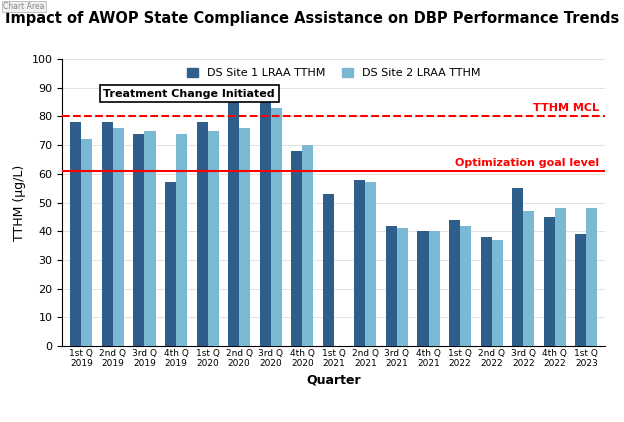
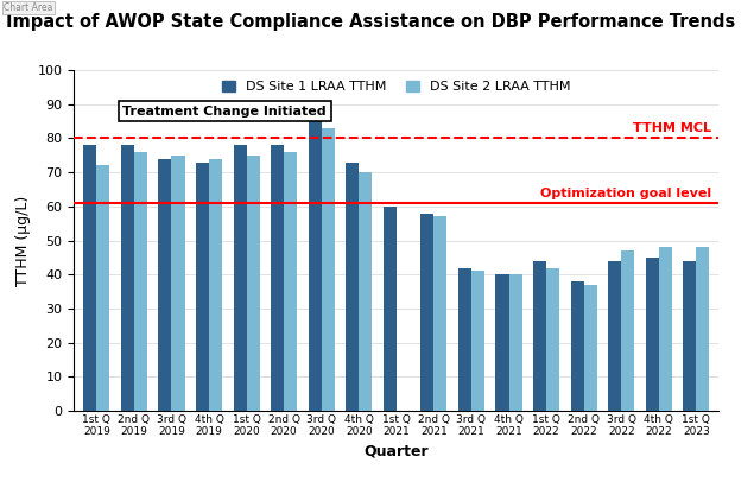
DS Site 1 LRAA TTHM/4th Q 2019: 57 -> 73
DS Site 1 LRAA TTHM/2nd Q 2020: 85 -> 78
DS Site 1 LRAA TTHM/4th Q 2020: 68 -> 73
DS Site 1 LRAA TTHM/1st Q 2021: 53 -> 60
DS Site 1 LRAA TTHM/3rd Q 2022: 55 -> 44
DS Site 1 LRAA TTHM/1st Q 2023: 39 -> 44
